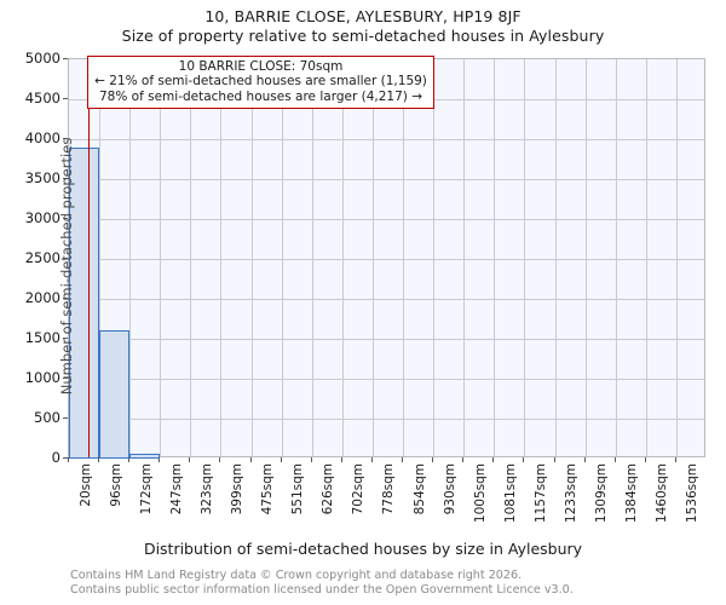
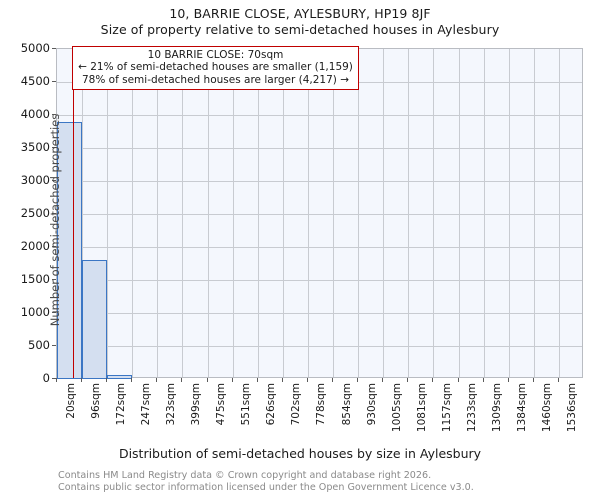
96sqm: 1600 -> 1800
